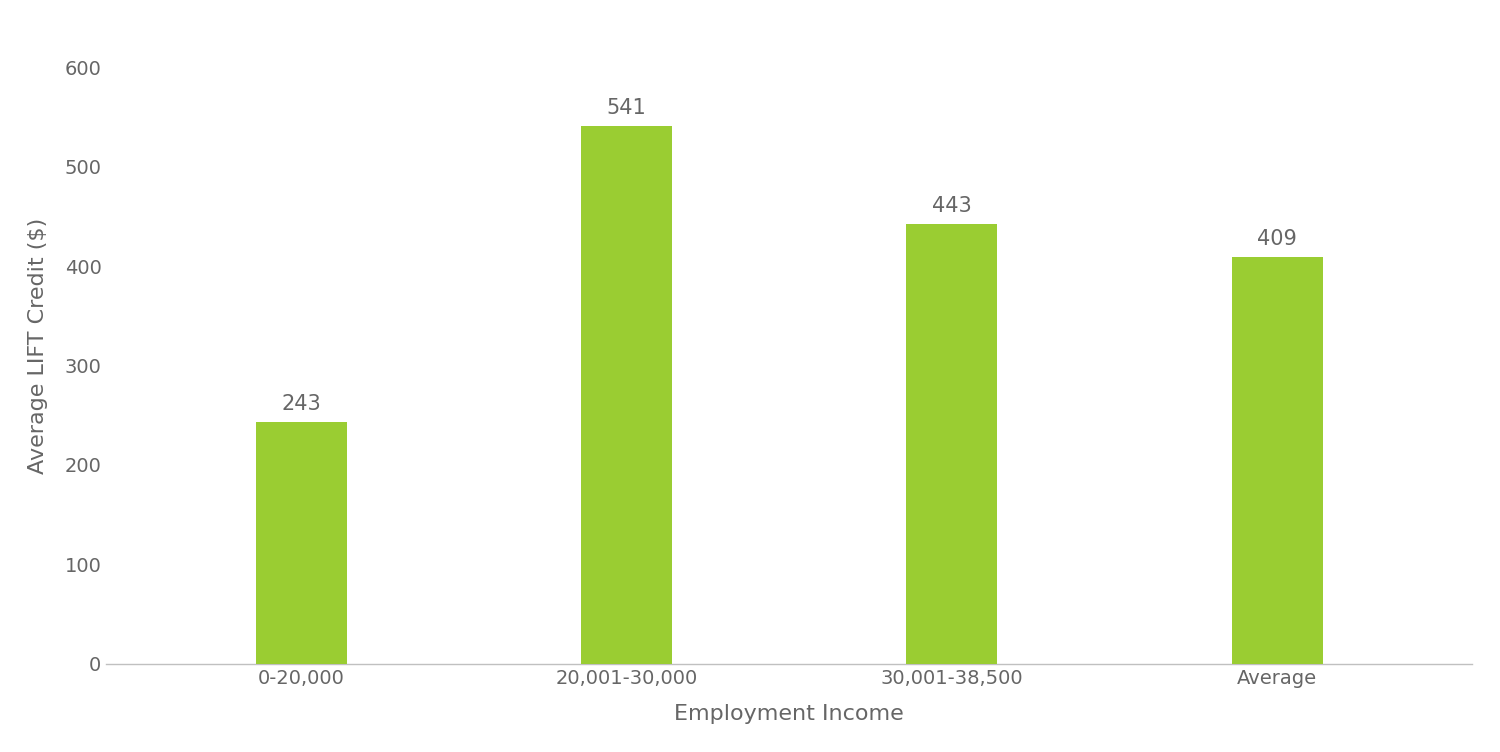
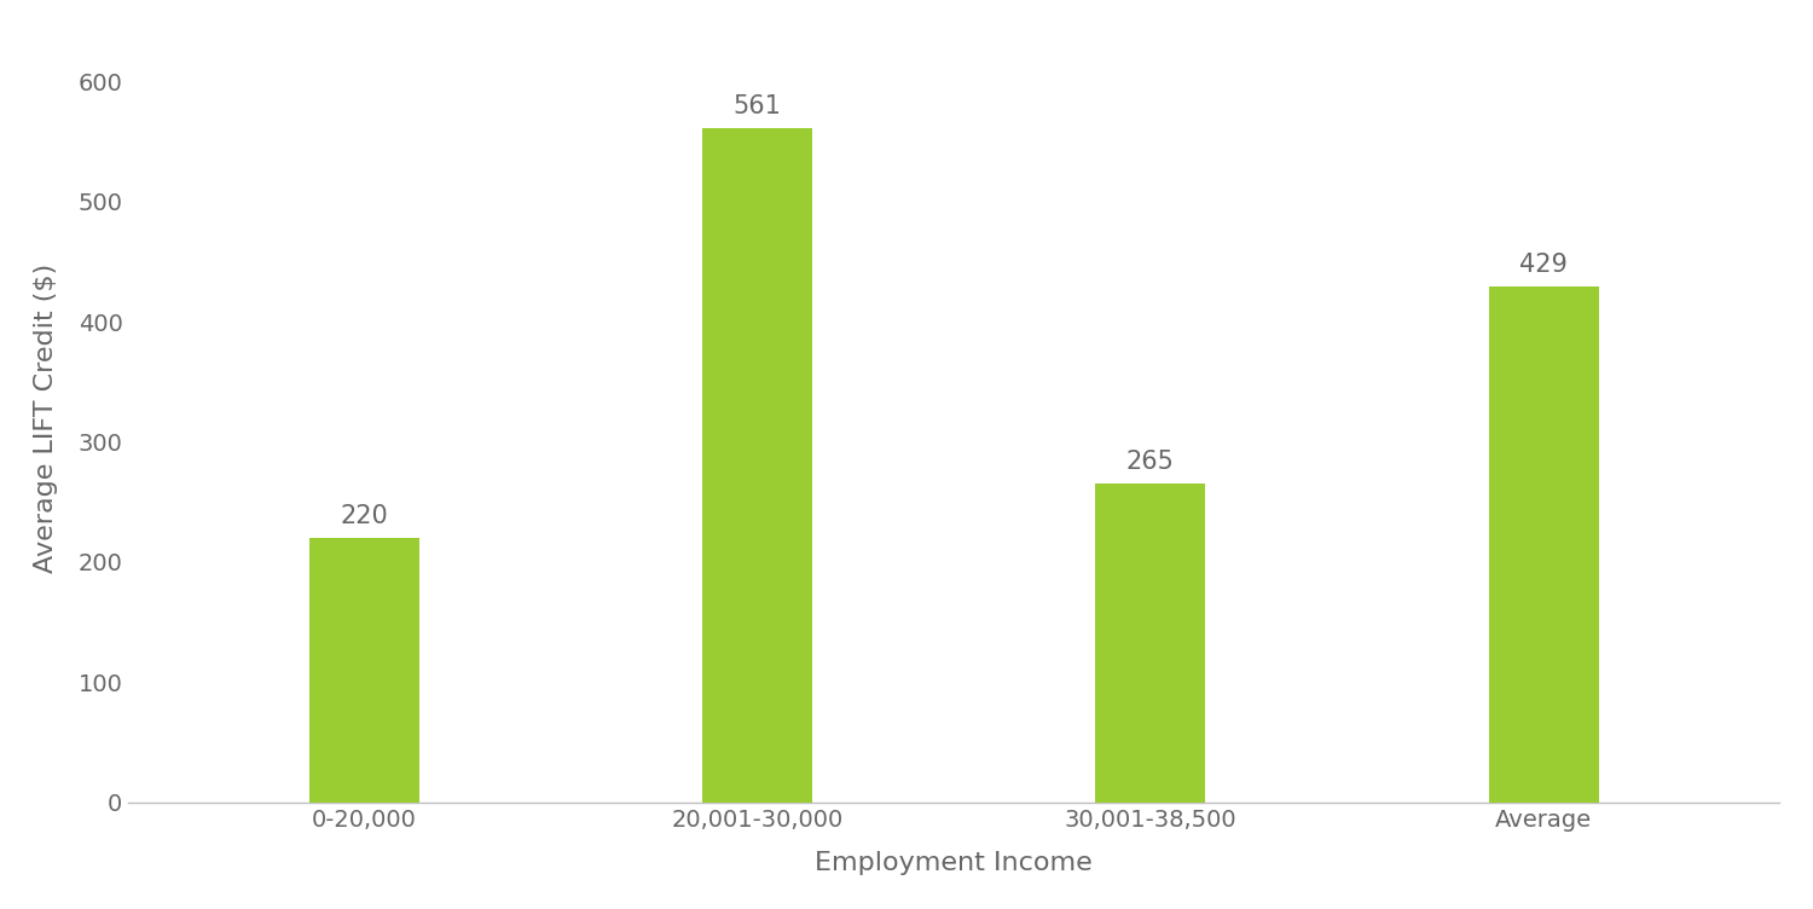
0-20,000: 243 -> 220
20,001-30,000: 541 -> 561
30,001-38,500: 443 -> 265
Average: 409 -> 429
